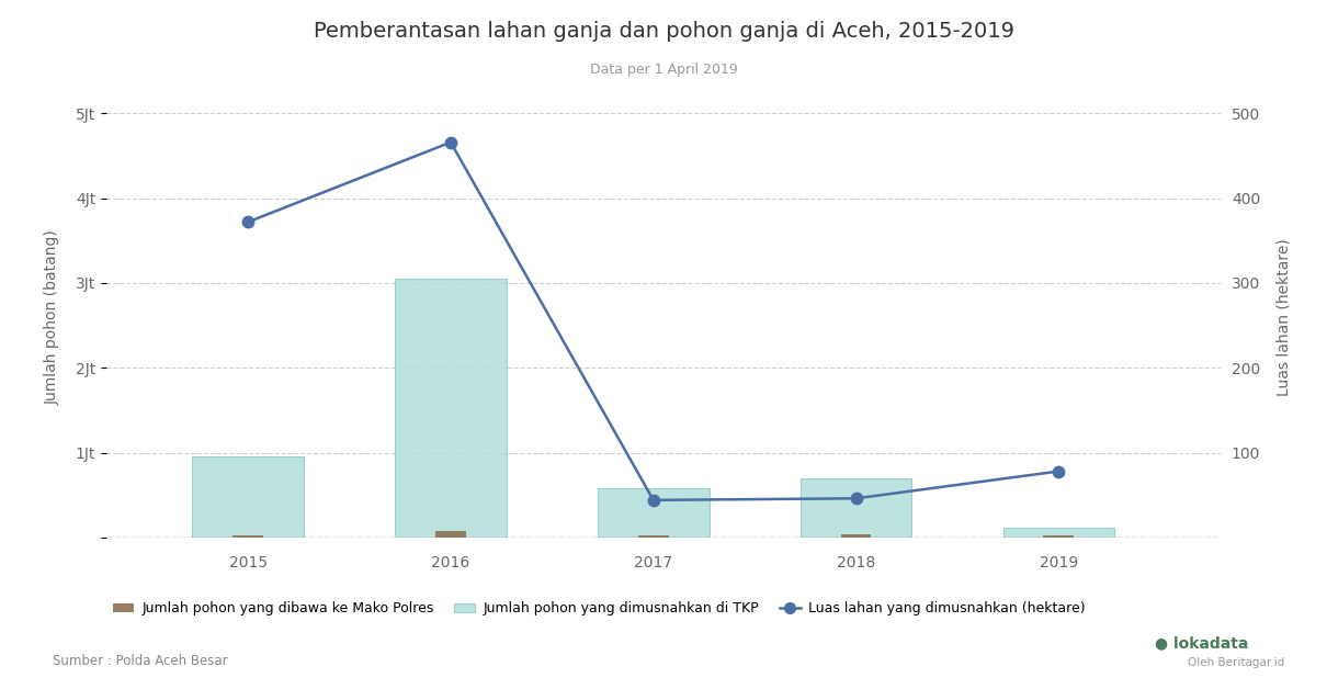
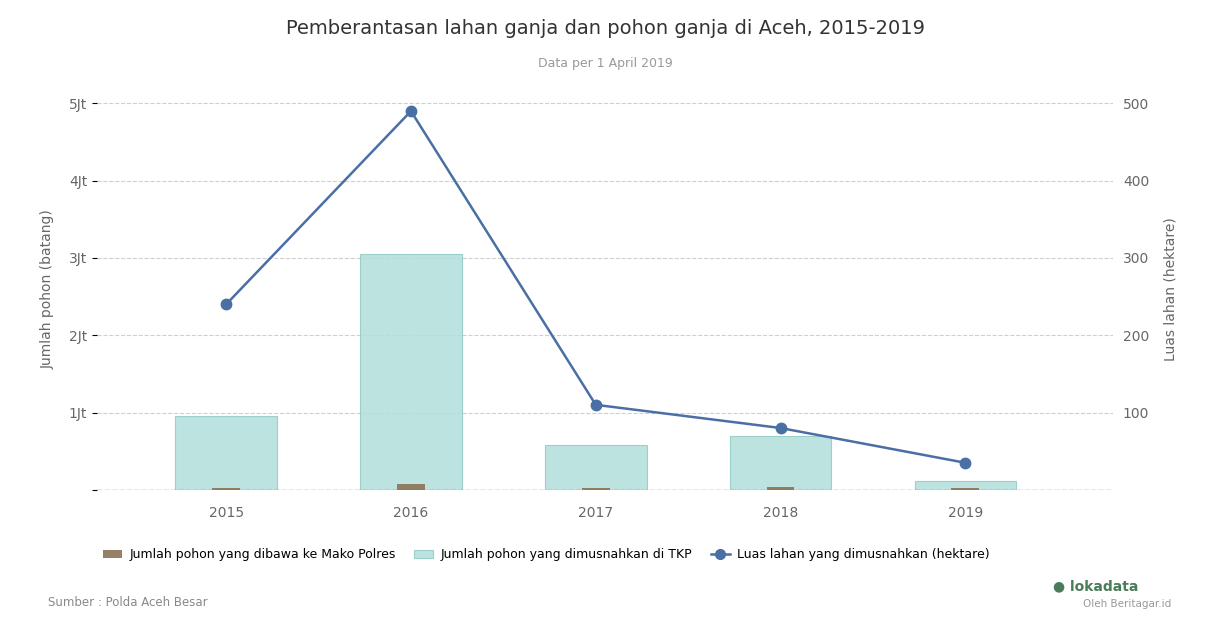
Luas lahan yang dimusnahkan (hektare)/2015: 372 -> 240
Luas lahan yang dimusnahkan (hektare)/2016: 466 -> 490
Luas lahan yang dimusnahkan (hektare)/2017: 44 -> 110
Luas lahan yang dimusnahkan (hektare)/2018: 46 -> 80
Luas lahan yang dimusnahkan (hektare)/2019: 78 -> 35
